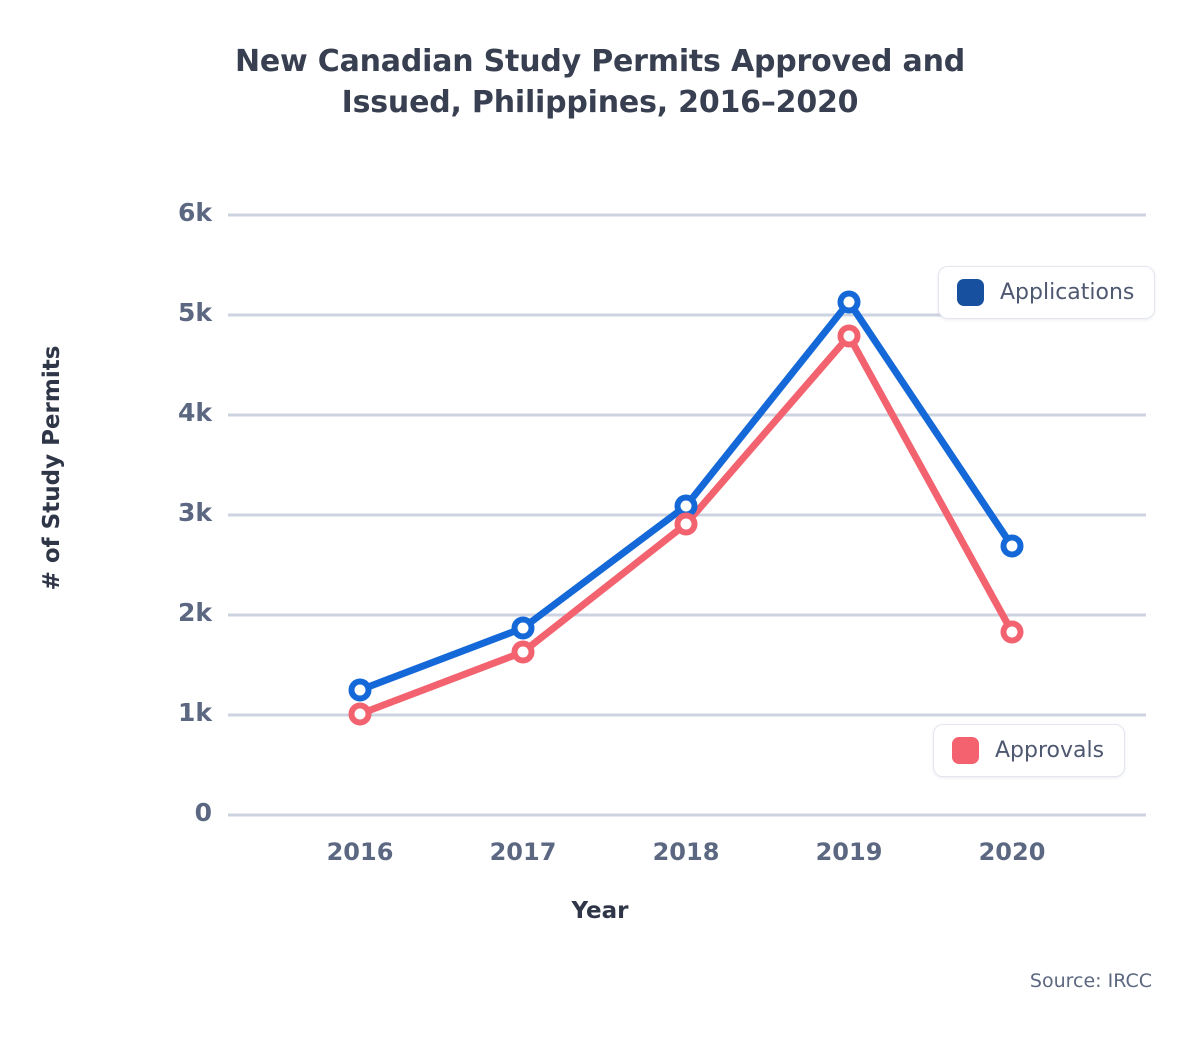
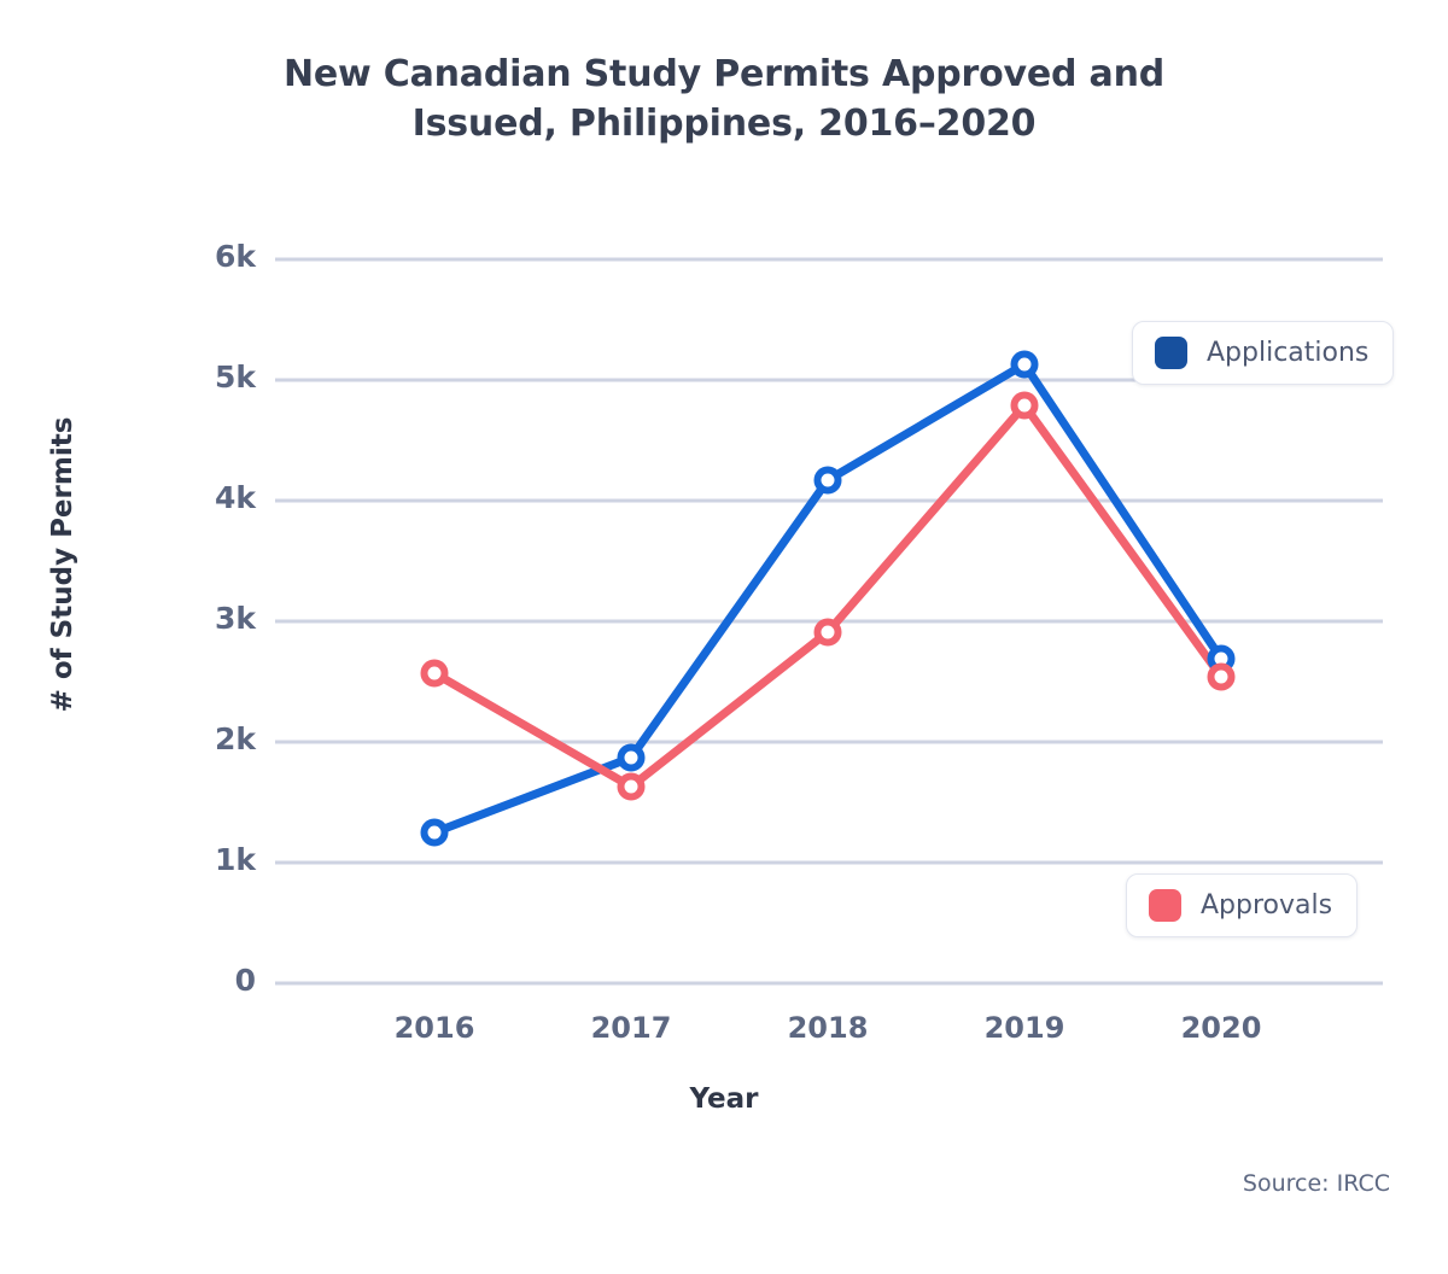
Approvals/2016: 1.01k -> 2.57k
Applications/2018: 3.09k -> 4.17k
Approvals/2020: 1.83k -> 2.54k
